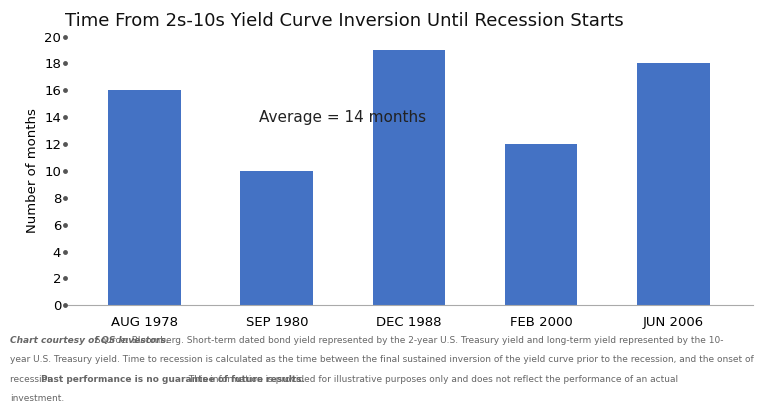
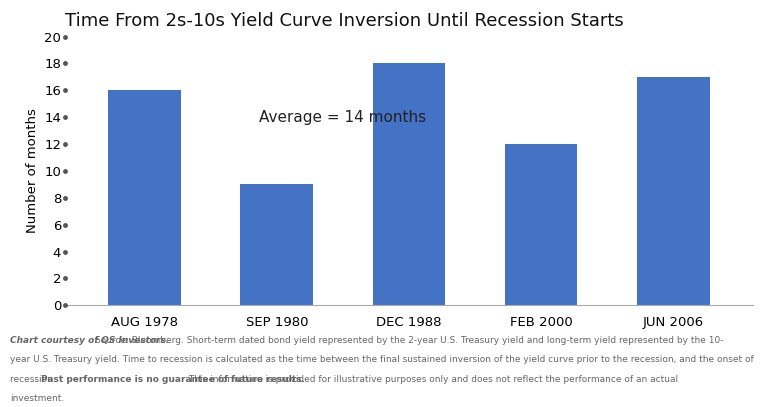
SEP 1980: 10 -> 9
DEC 1988: 19 -> 18
JUN 2006: 18 -> 17
